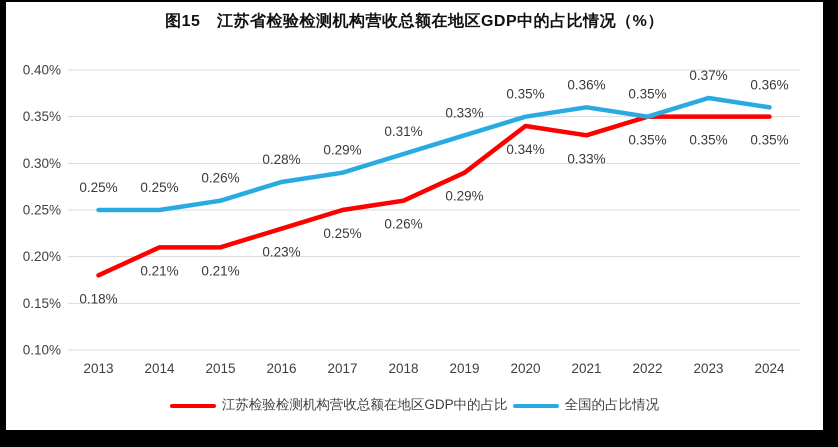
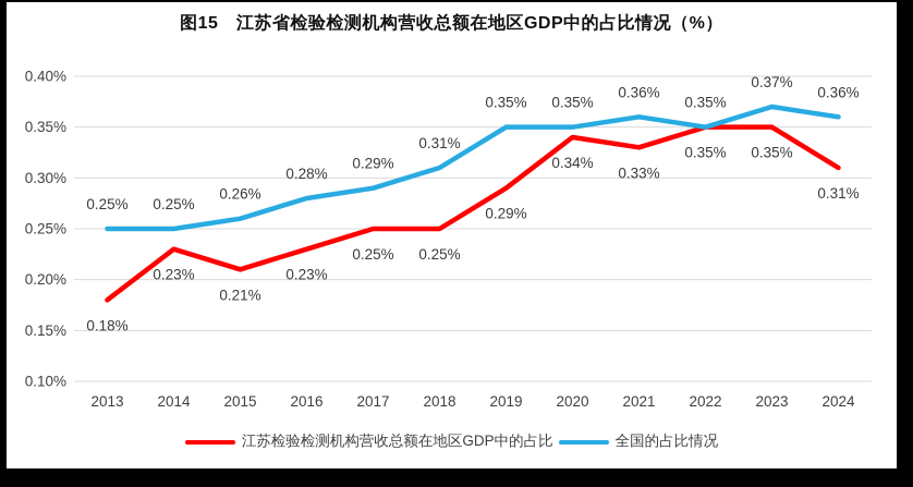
江苏检验检测机构营收总额在地区GDP中的占比/2014: 0.21% -> 0.23%
江苏检验检测机构营收总额在地区GDP中的占比/2018: 0.26% -> 0.25%
全国的占比情况/2019: 0.33% -> 0.35%
江苏检验检测机构营收总额在地区GDP中的占比/2024: 0.35% -> 0.31%
